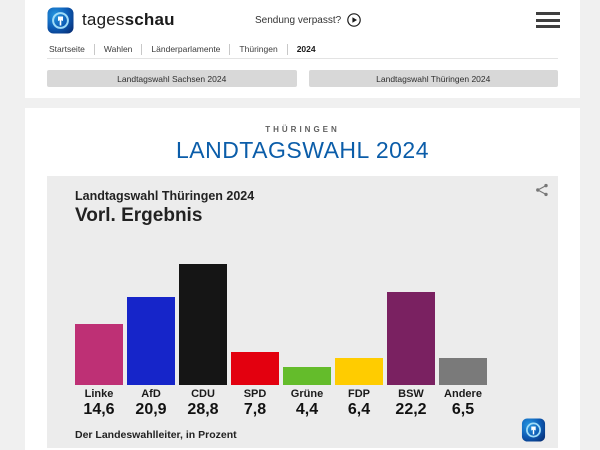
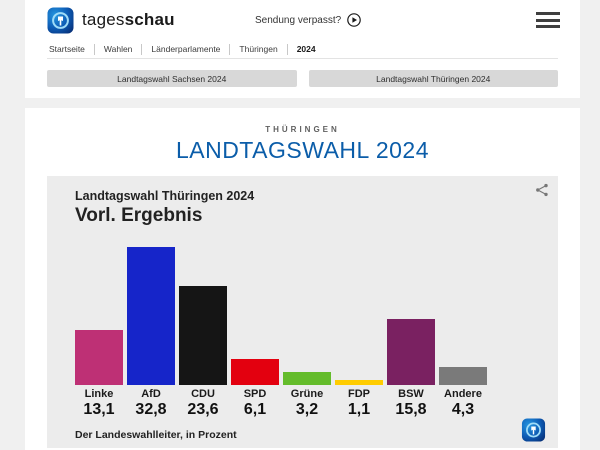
Linke: 14,6 -> 13,1
AfD: 20,9 -> 32,8
CDU: 28,8 -> 23,6
SPD: 7,8 -> 6,1
Grüne: 4,4 -> 3,2
FDP: 6,4 -> 1,1
BSW: 22,2 -> 15,8
Andere: 6,5 -> 4,3
